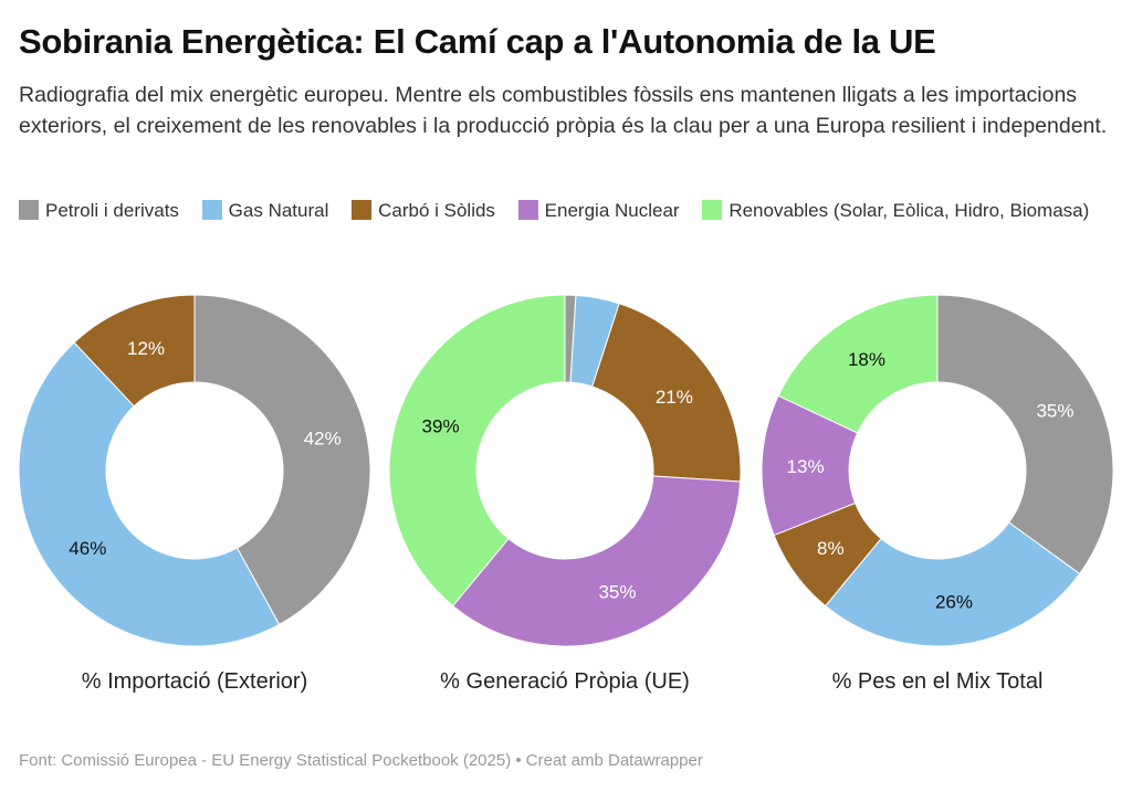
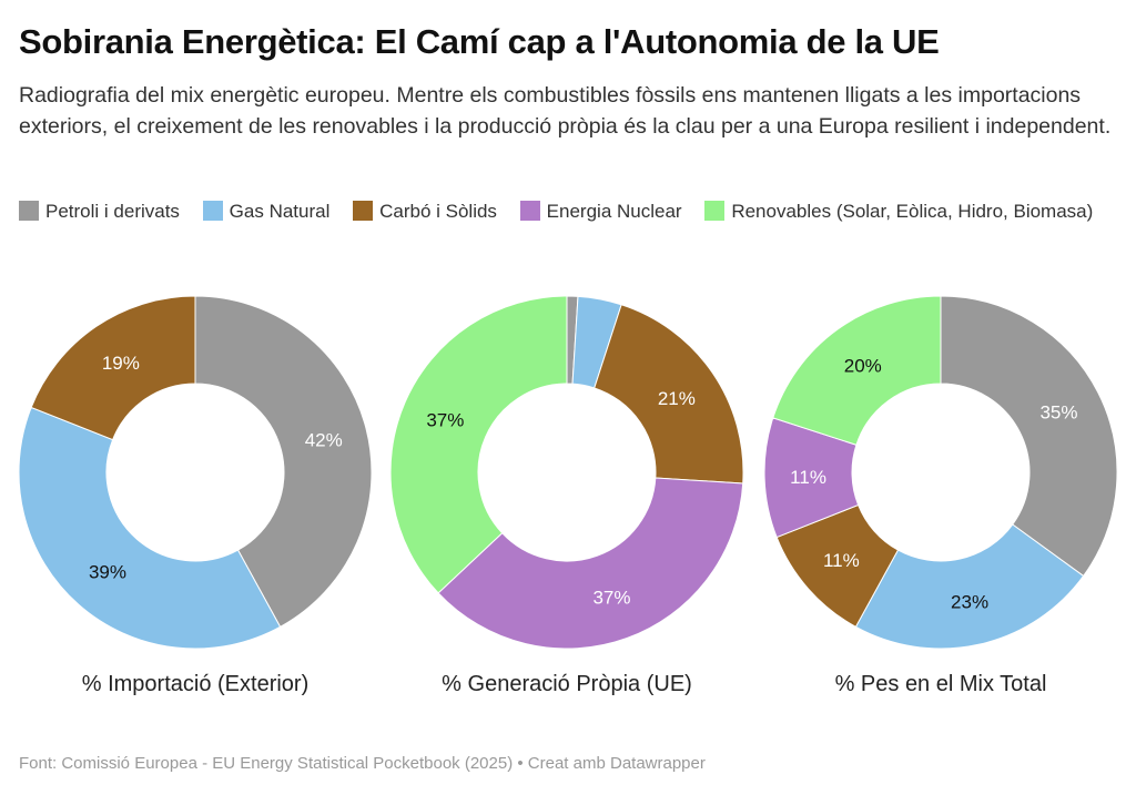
% Importació (Exterior)/Gas Natural: 46% -> 39%
% Importació (Exterior)/Carbó i Sòlids: 12% -> 19%
% Generació Pròpia (UE)/Energia Nuclear: 35% -> 37%
% Generació Pròpia (UE)/Renovables (Solar, Eòlica, Hidro, Biomasa): 39% -> 37%
% Pes en el Mix Total/Gas Natural: 26% -> 23%
% Pes en el Mix Total/Carbó i Sòlids: 8% -> 11%
% Pes en el Mix Total/Energia Nuclear: 13% -> 11%
% Pes en el Mix Total/Renovables (Solar, Eòlica, Hidro, Biomasa): 18% -> 20%
